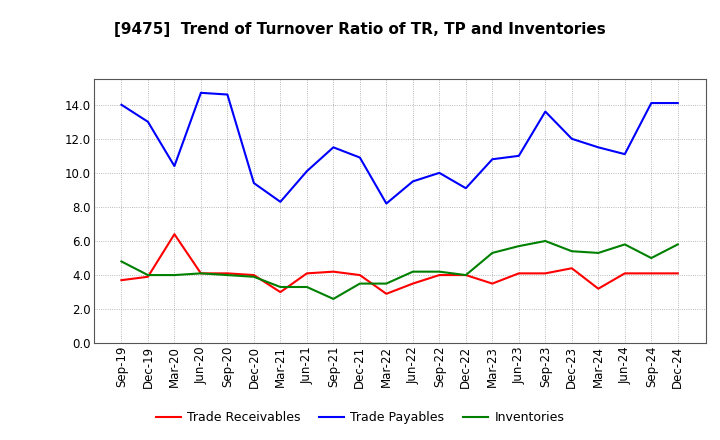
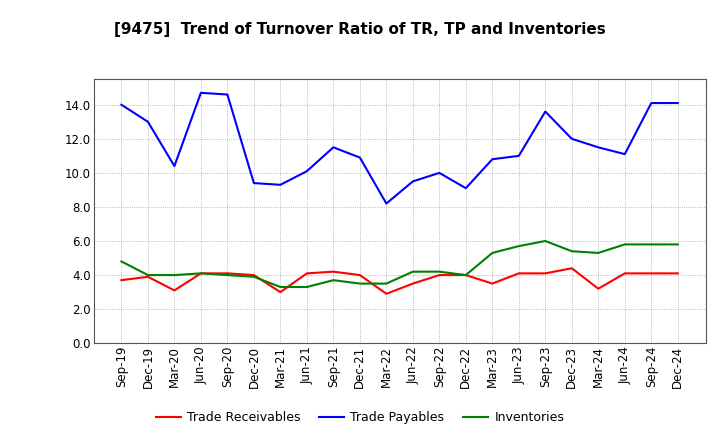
Trade Receivables/Mar-20: 6.4 -> 3.1
Trade Payables/Mar-21: 8.3 -> 9.3
Inventories/Sep-21: 2.6 -> 3.7
Inventories/Sep-24: 5.0 -> 5.8
